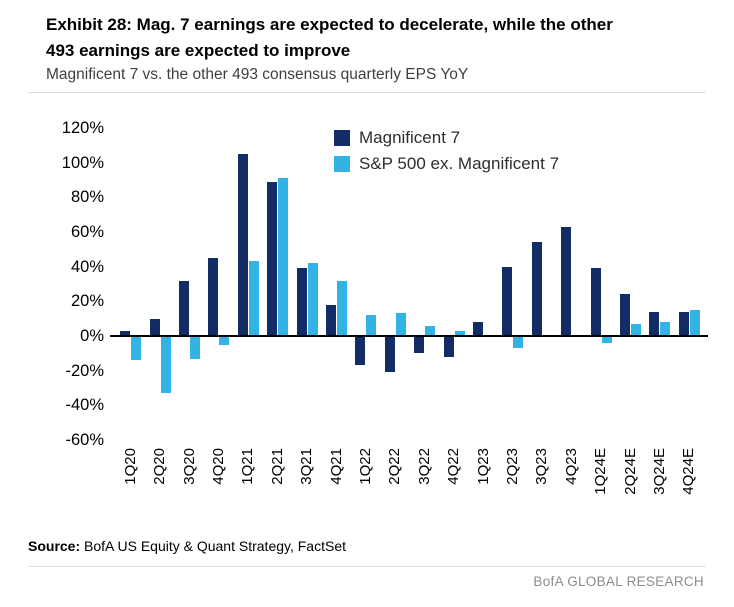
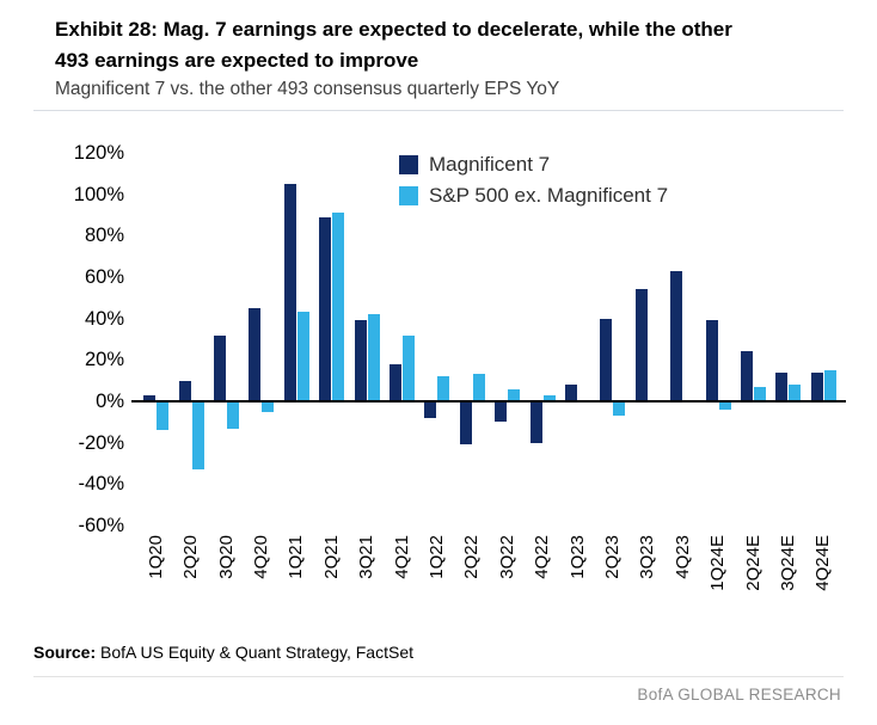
Magnificent 7/1Q22: -17% -> -8%
Magnificent 7/4Q22: -12% -> -20%
